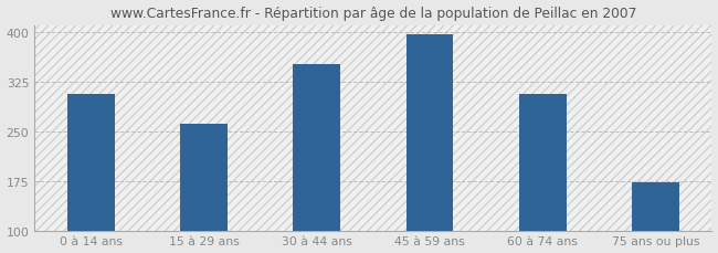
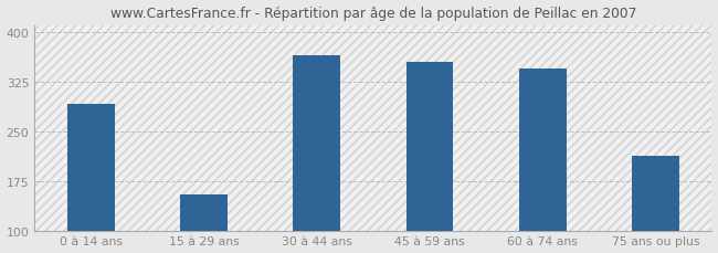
0 à 14 ans: 307 -> 292
15 à 29 ans: 262 -> 154
30 à 44 ans: 352 -> 364
45 à 59 ans: 397 -> 354
60 à 74 ans: 307 -> 344
75 ans ou plus: 173 -> 212
